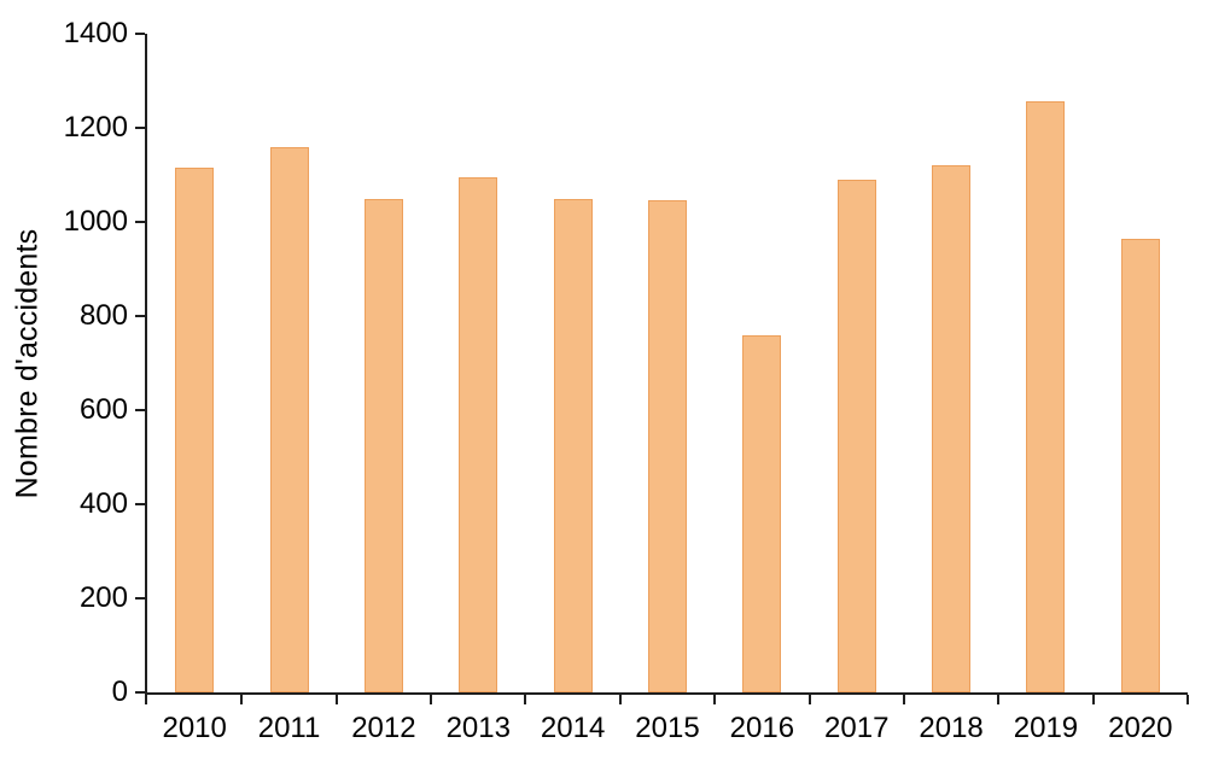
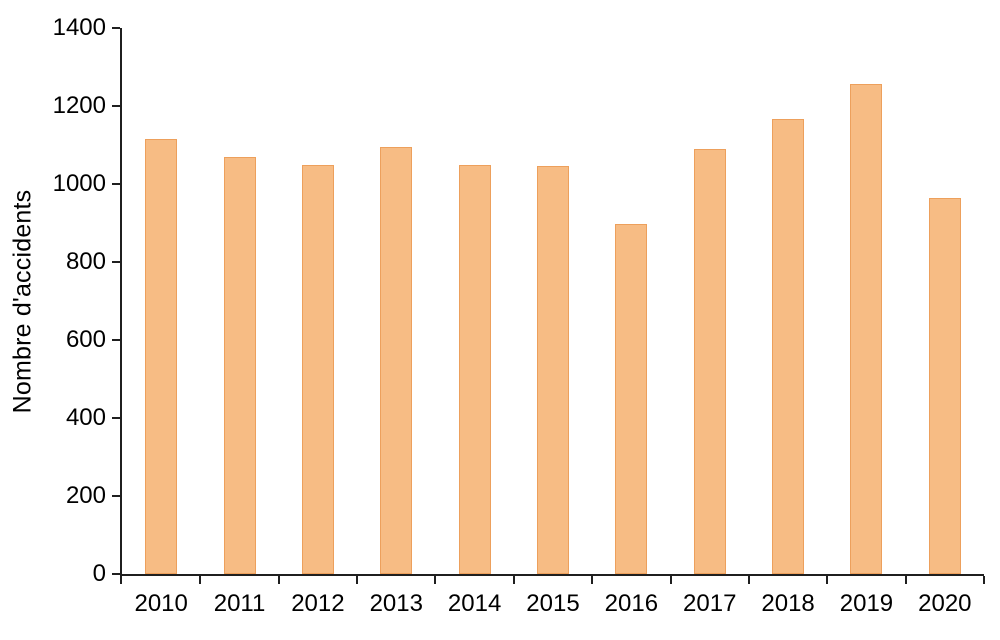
2011: 1160 -> 1070
2016: 760 -> 900
2018: 1120 -> 1170
